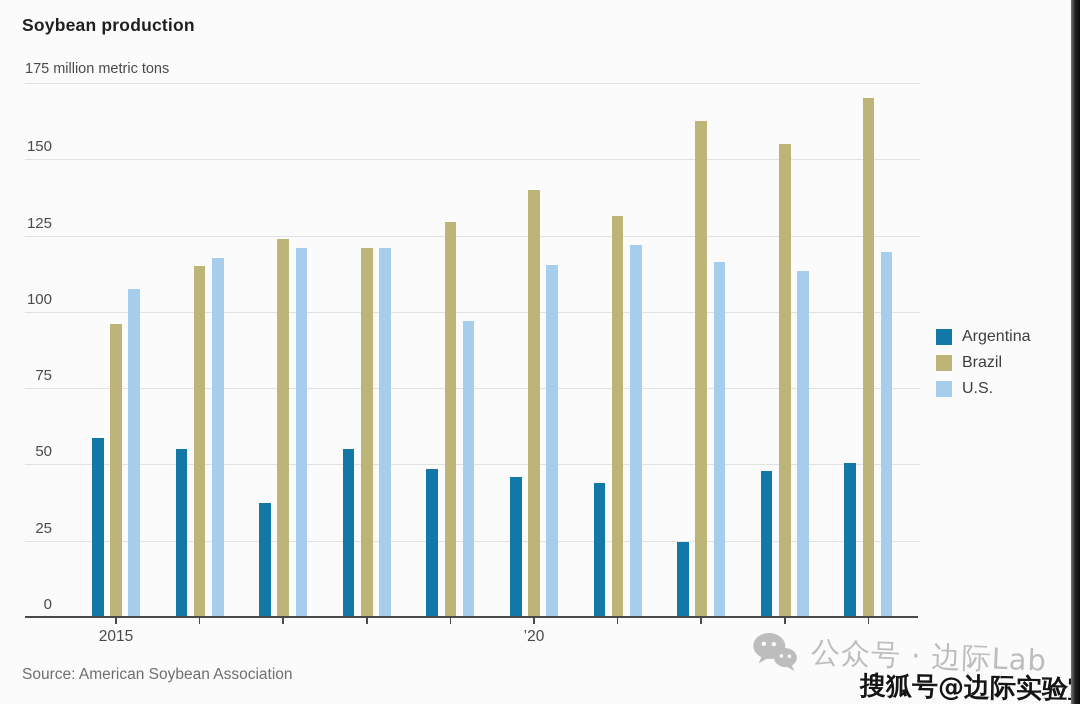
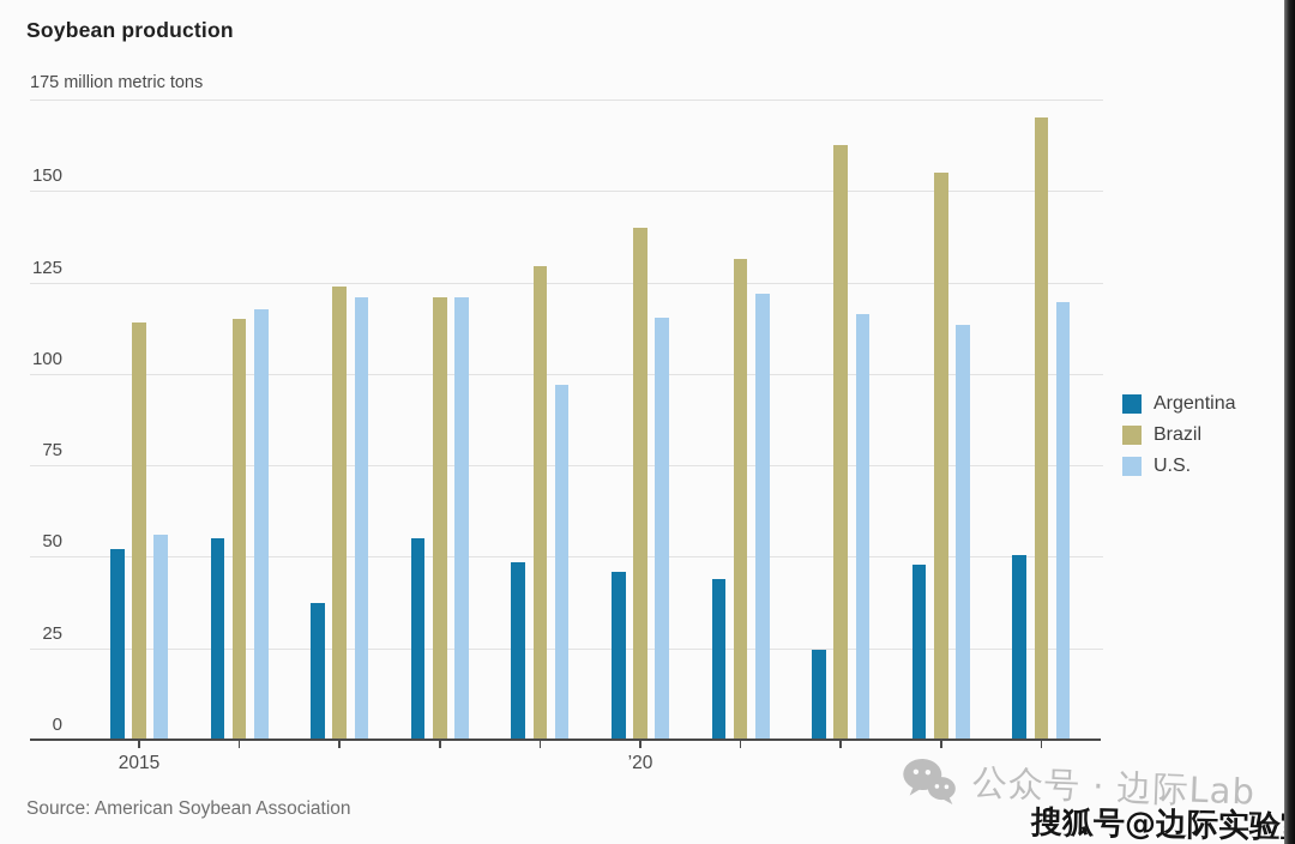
Argentina/2015: 58 -> 52
Brazil/2015: 96 -> 114
U.S./2015: 108 -> 56
